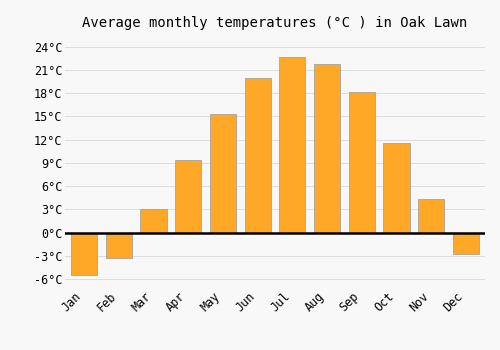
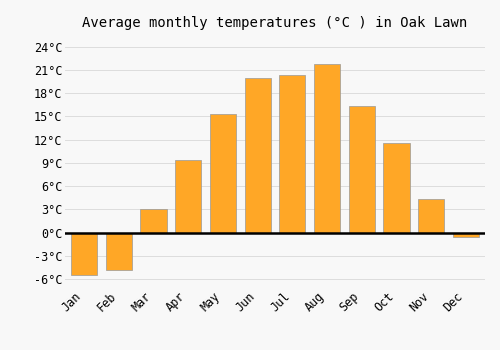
Feb: -3.3°C -> -4.8°C
Jul: 22.7°C -> 20.4°C
Sep: 18.2°C -> 16.4°C
Dec: -2.8°C -> -0.6°C
